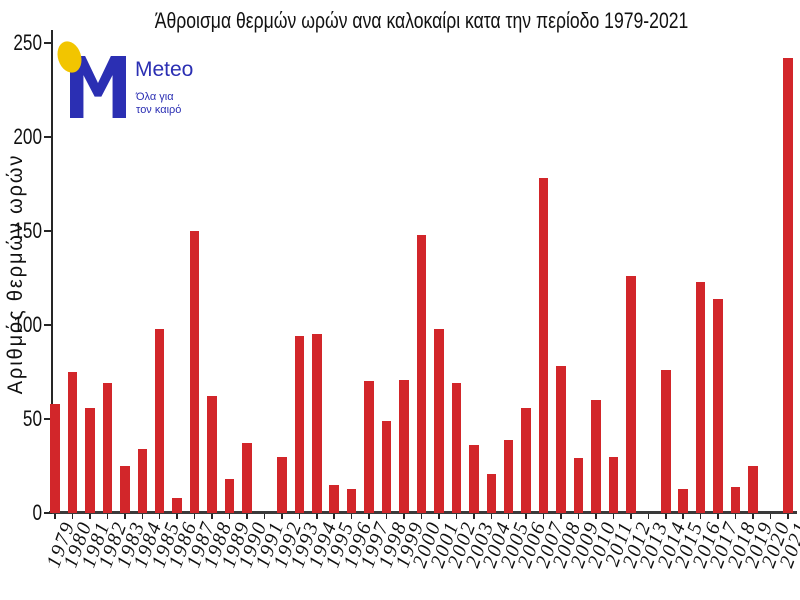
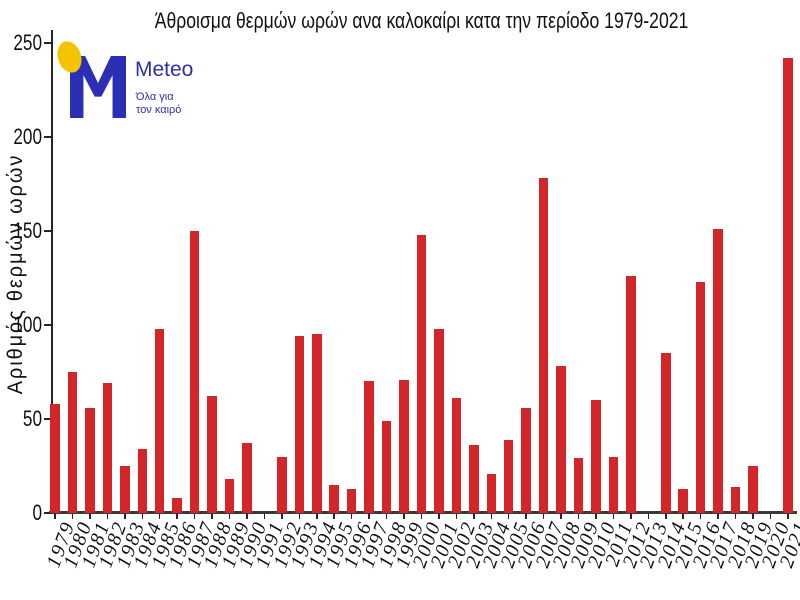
2002: 69 -> 61
2014: 76 -> 85
2017: 114 -> 151
